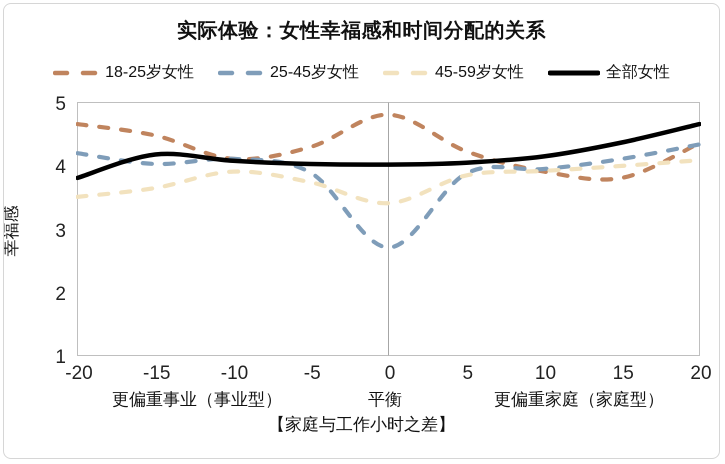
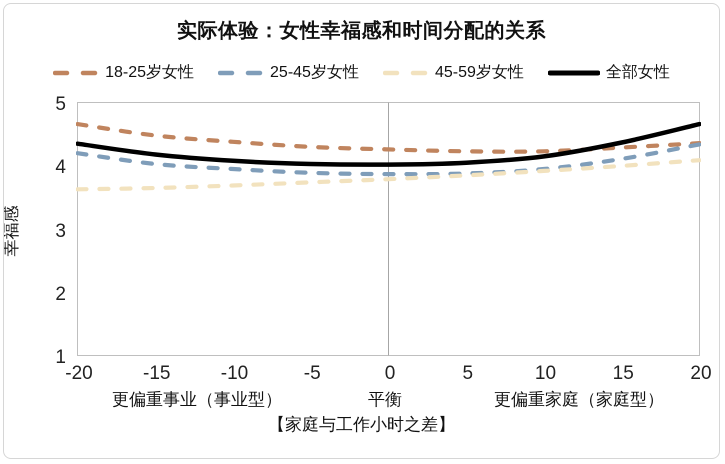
45-59岁女性/-20: 3.5 -> 3.6
全部女性/-20: 3.8 -> 4.3
18-25岁女性/-10: 4.1 -> 4.4
25-45岁女性/-10: 4.1 -> 3.9
45-59岁女性/-10: 3.9 -> 3.7
18-25岁女性/0: 4.8 -> 4.2
25-45岁女性/0: 2.7 -> 3.9
45-59岁女性/0: 3.4 -> 3.8
18-25岁女性/10: 3.9 -> 4.2
18-25岁女性/15: 3.8 -> 4.3
